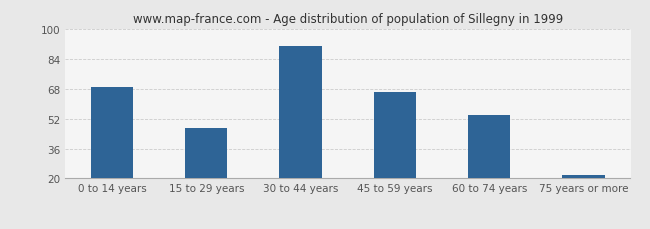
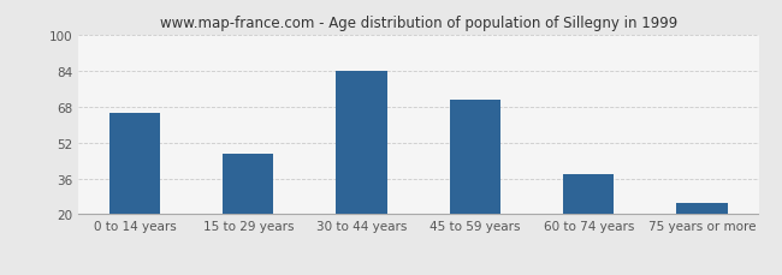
0 to 14 years: 69 -> 65
30 to 44 years: 91 -> 84
45 to 59 years: 66 -> 71
60 to 74 years: 54 -> 38
75 years or more: 22 -> 25
